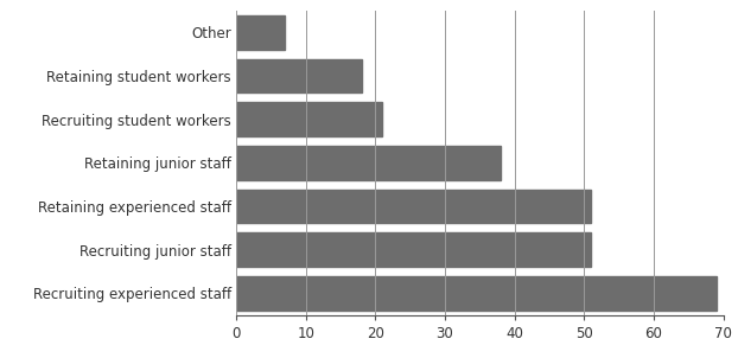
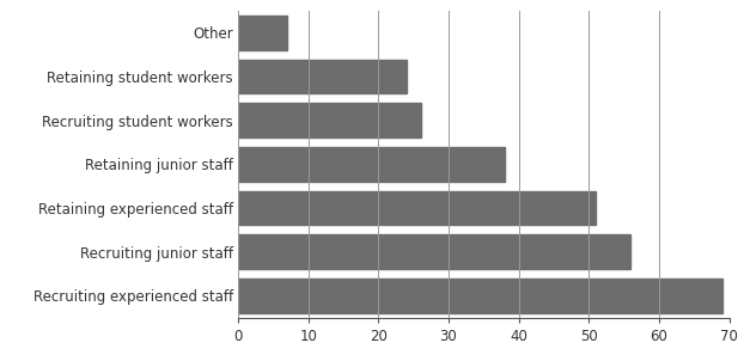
Retaining student workers: 18 -> 24
Recruiting student workers: 21 -> 26
Recruiting junior staff: 51 -> 56
